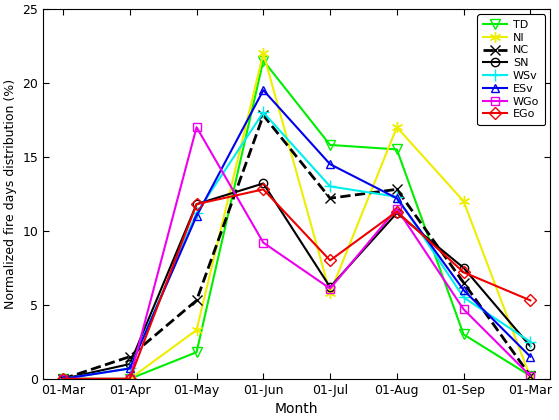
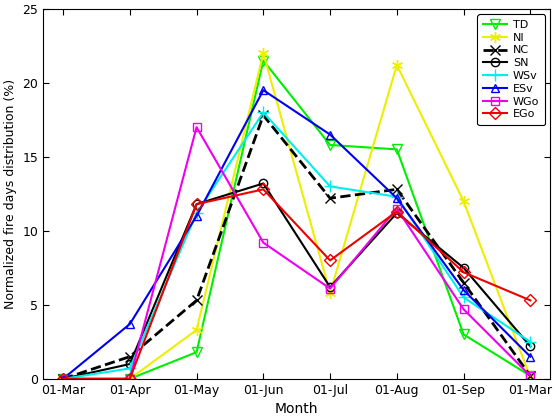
ESv/01-Apr: 0.7 -> 3.7
ESv/01-Jul: 14.5 -> 16.5
NI/01-Aug: 17.0 -> 21.2
